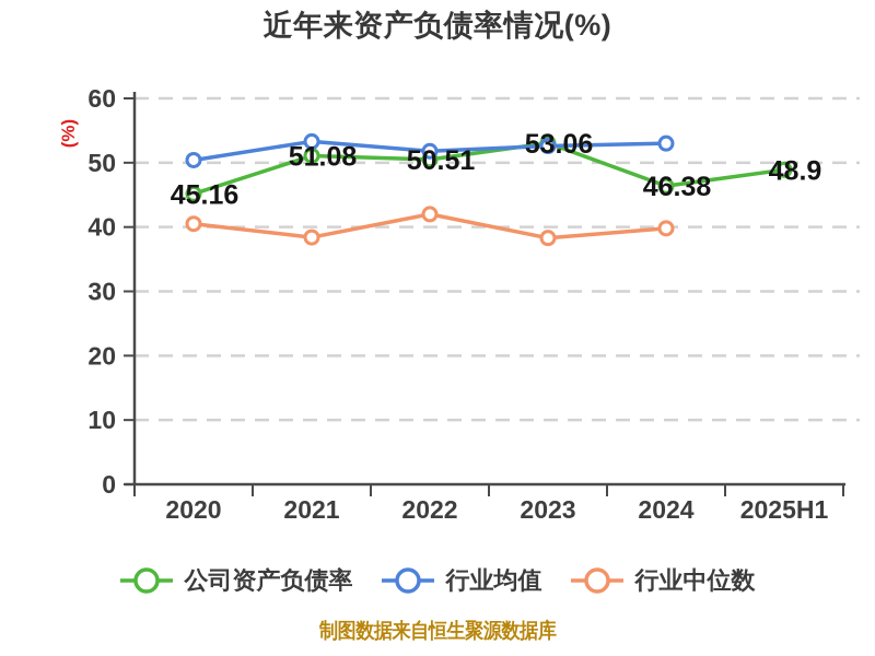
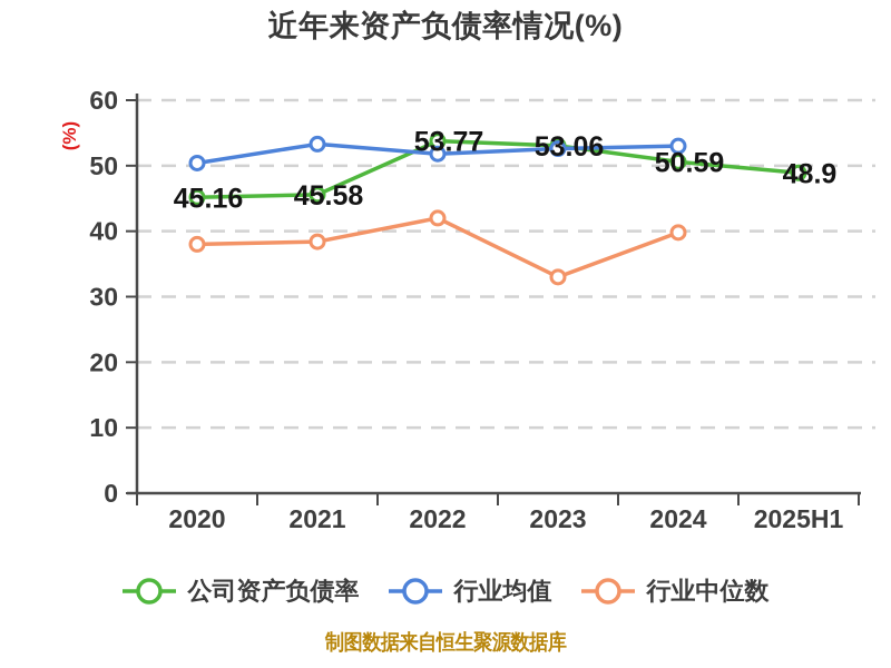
行业中位数/2020: 40 -> 38
公司资产负债率/2021: 51.08 -> 45.58
公司资产负债率/2022: 50.51 -> 53.77
行业中位数/2023: 38 -> 33
公司资产负债率/2024: 46.38 -> 50.59
